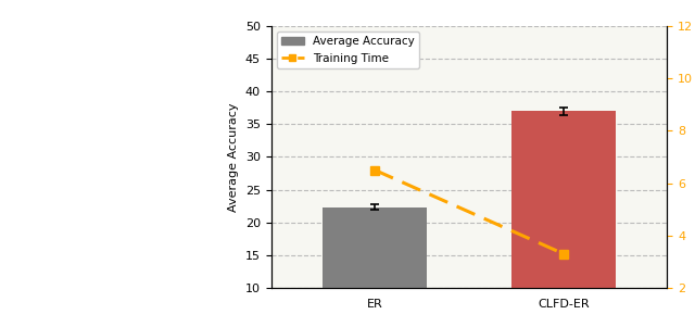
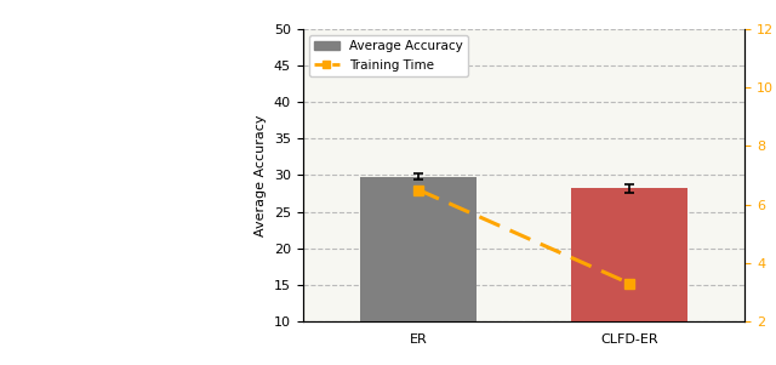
ER: 22.3 -> 29.8
CLFD-ER: 37.0 -> 28.2
